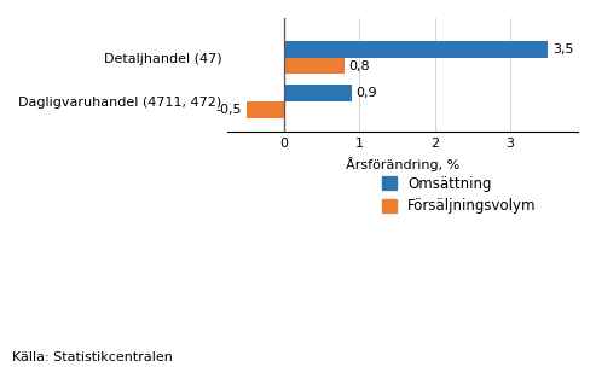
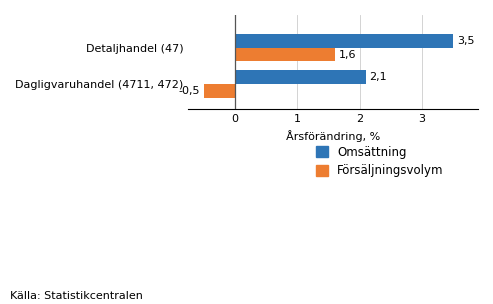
Försäljningsvolym/Detaljhandel (47): 0,8 -> 1,6
Omsättning/Dagligvaruhandel (4711, 472): 0,9 -> 2,1
